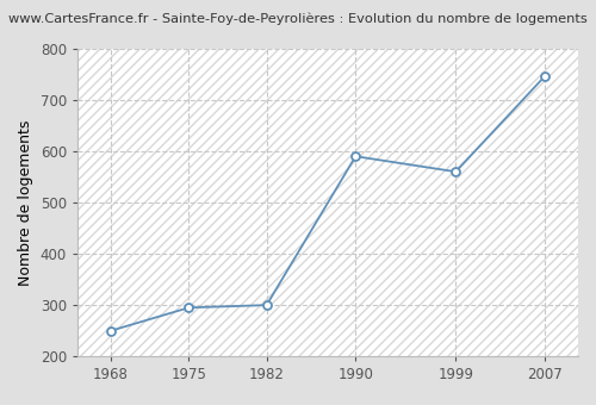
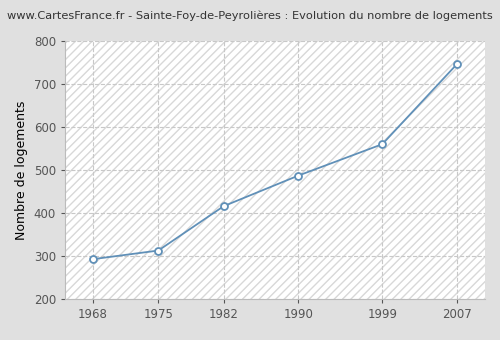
1968: 250 -> 293
1975: 295 -> 313
1982: 300 -> 416
1990: 590 -> 487
